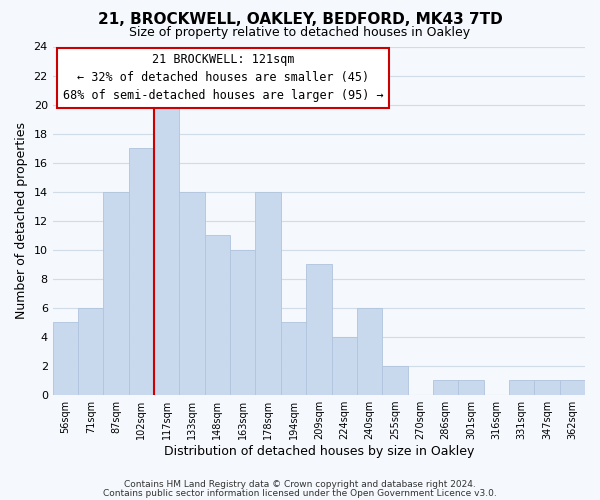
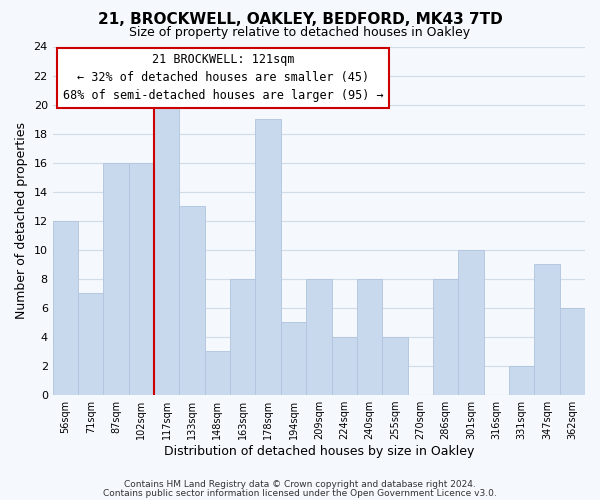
56sqm: 5 -> 12
71sqm: 6 -> 7
87sqm: 14 -> 16
102sqm: 17 -> 16
133sqm: 14 -> 13
148sqm: 11 -> 3
163sqm: 10 -> 8
178sqm: 14 -> 19
209sqm: 9 -> 8
240sqm: 6 -> 8
255sqm: 2 -> 4
286sqm: 1 -> 8
301sqm: 1 -> 10
331sqm: 1 -> 2
347sqm: 1 -> 9
362sqm: 1 -> 6
